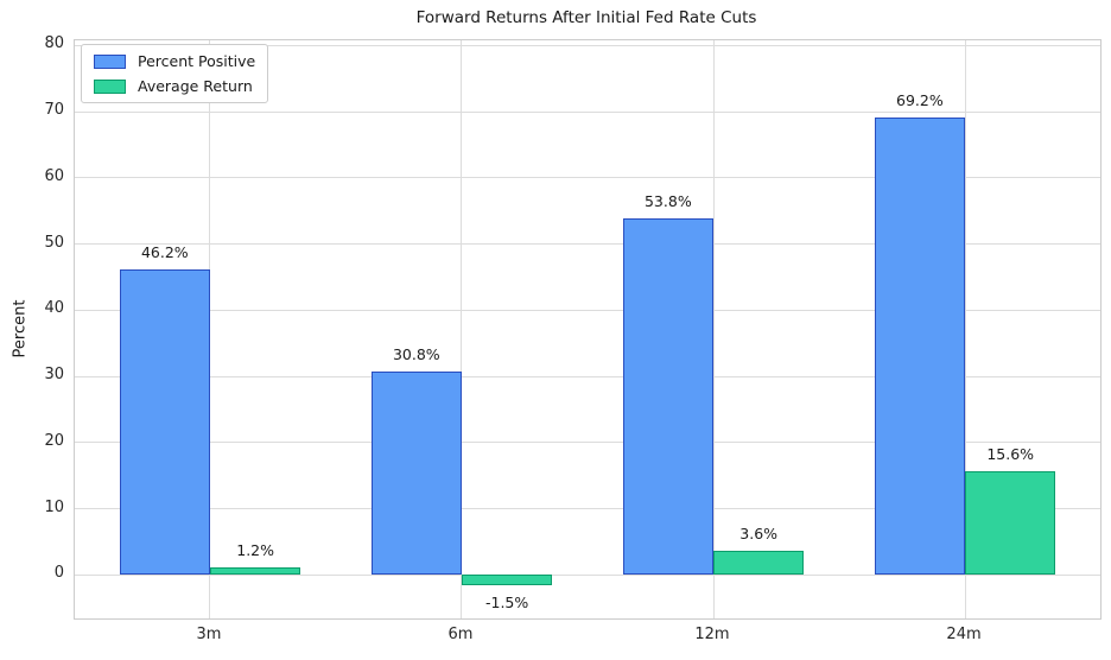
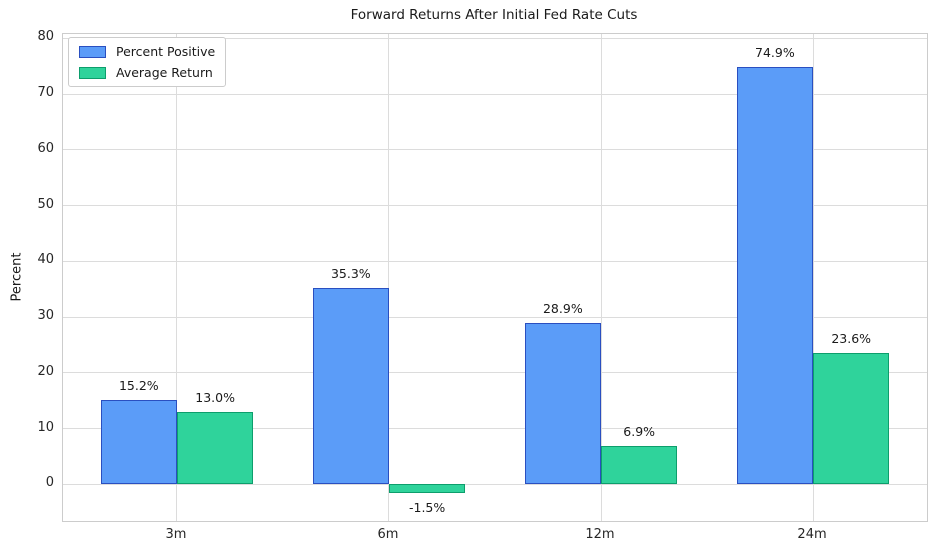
Percent Positive/3m: 46.2% -> 15.2%
Average Return/3m: 1.2% -> 13.0%
Percent Positive/6m: 30.8% -> 35.3%
Percent Positive/12m: 53.8% -> 28.9%
Average Return/12m: 3.6% -> 6.9%
Percent Positive/24m: 69.2% -> 74.9%
Average Return/24m: 15.6% -> 23.6%
